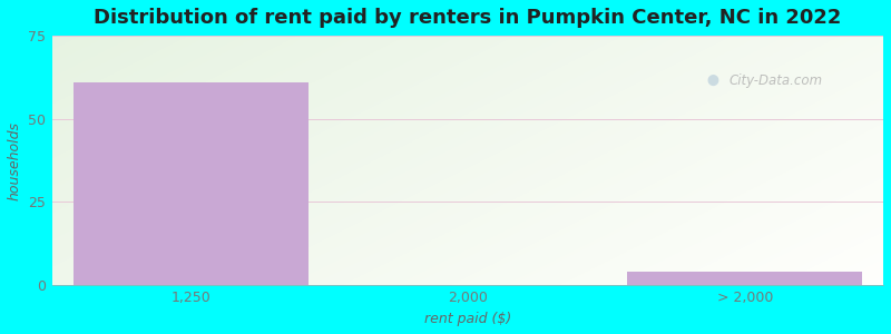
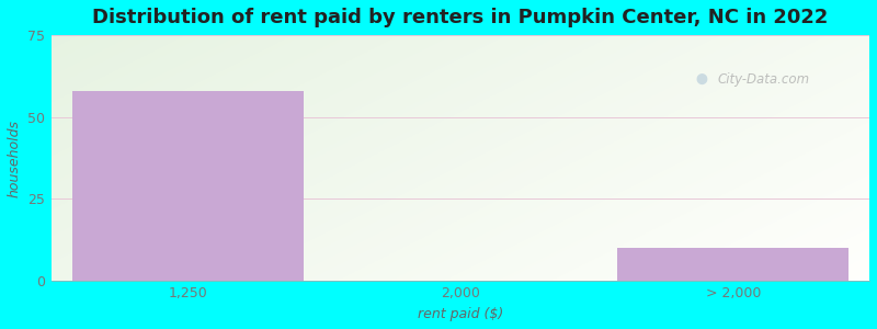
1,250: 61 -> 58
> 2,000: 4 -> 10
